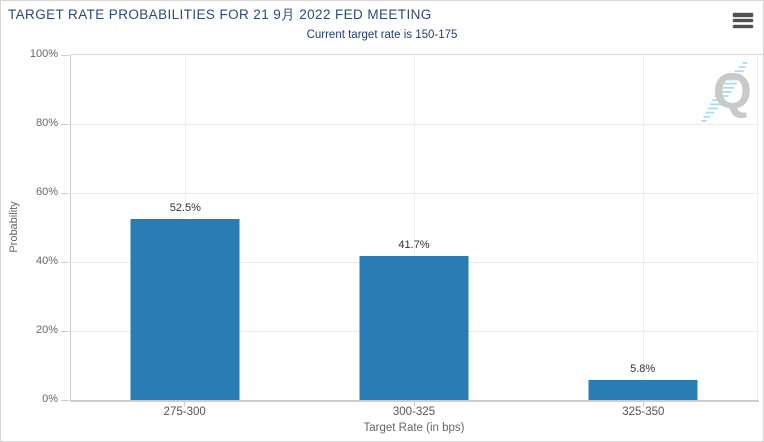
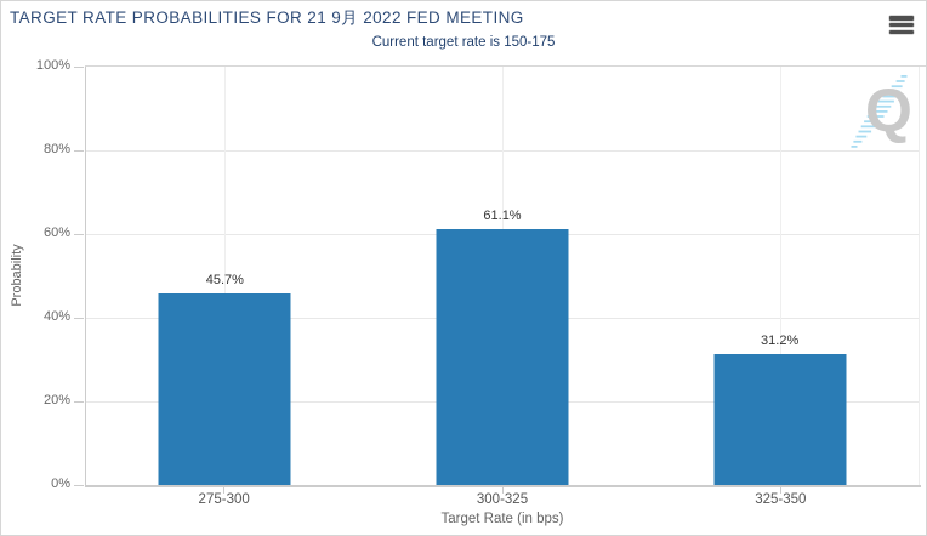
275-300: 52.5% -> 45.7%
300-325: 41.7% -> 61.1%
325-350: 5.8% -> 31.2%
